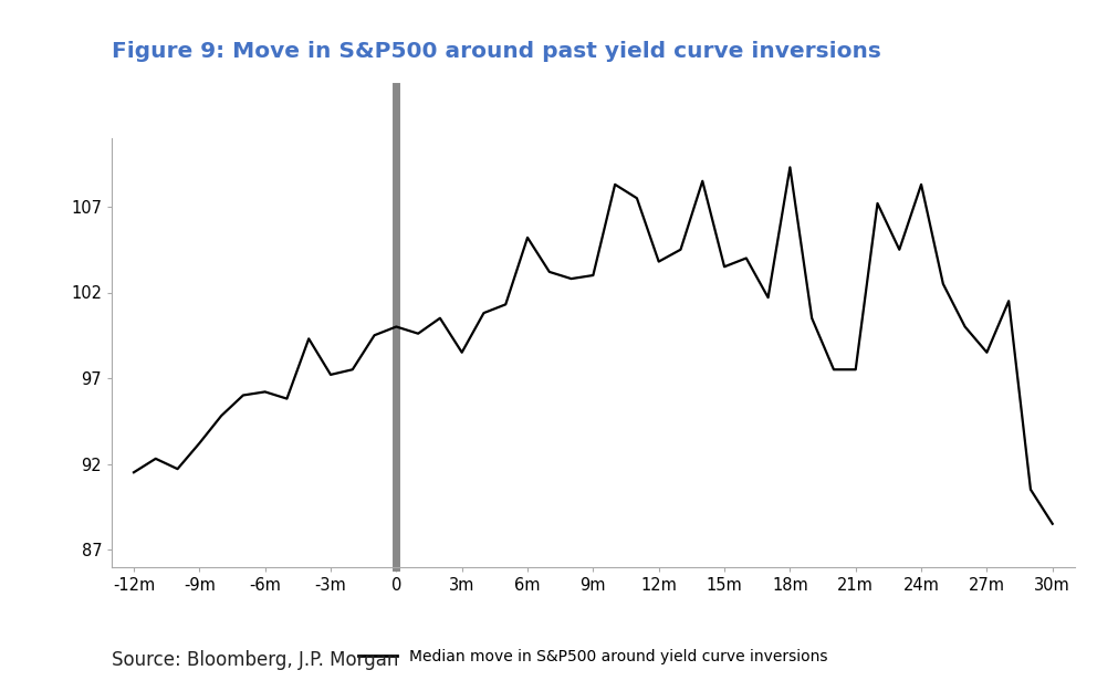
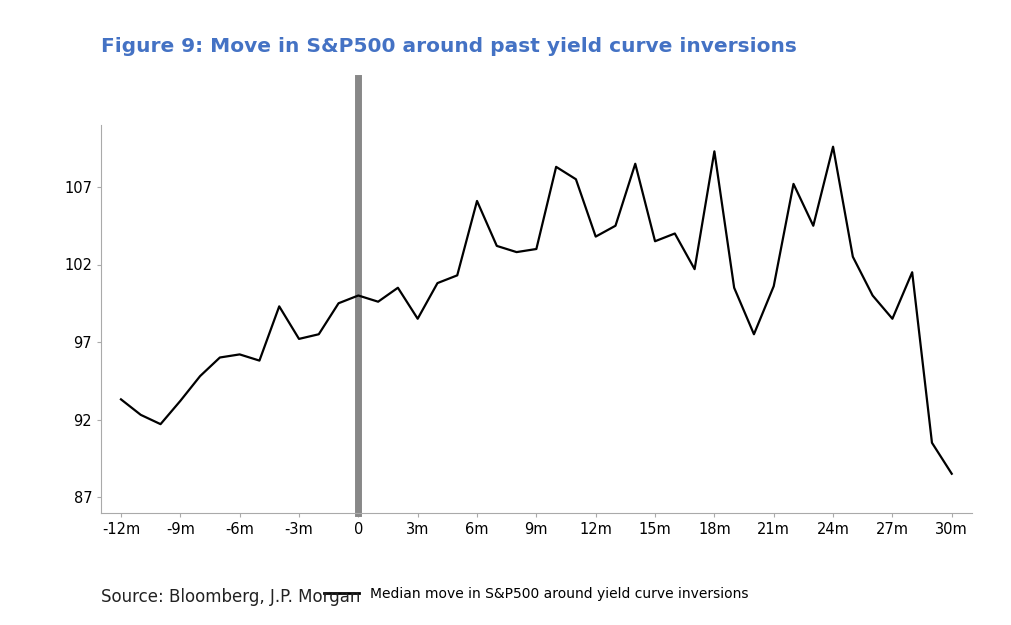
-12m: 91.5 -> 93.3
6m: 105.2 -> 106.1
21m: 97.5 -> 100.6
24m: 108.3 -> 109.6
